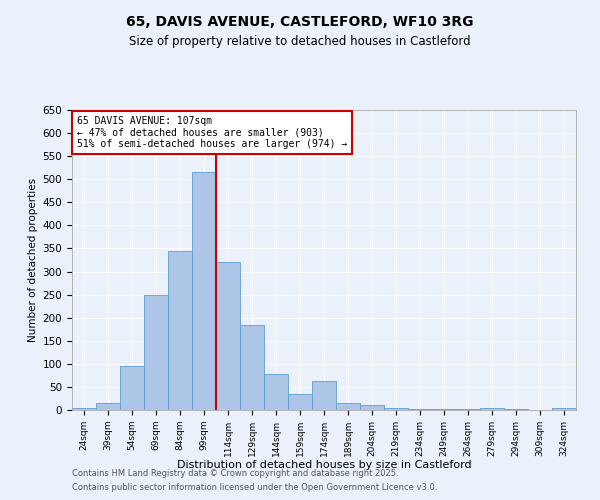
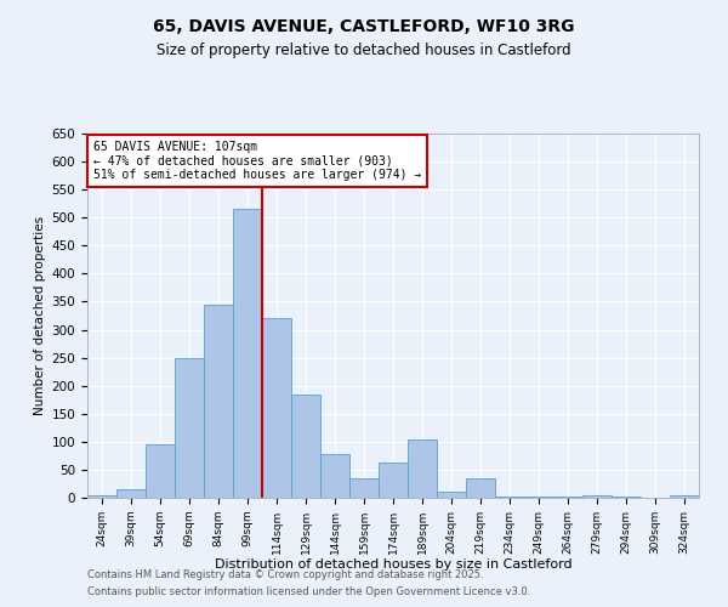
189sqm: 15 -> 105
219sqm: 5 -> 35
